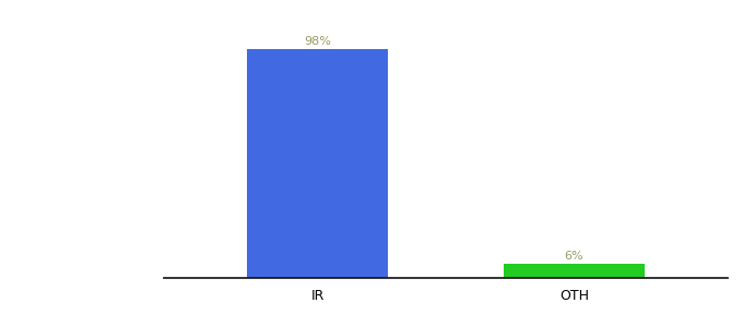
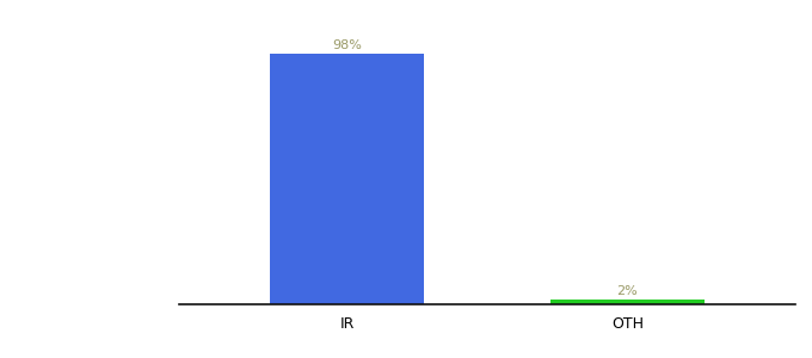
OTH: 6% -> 2%
